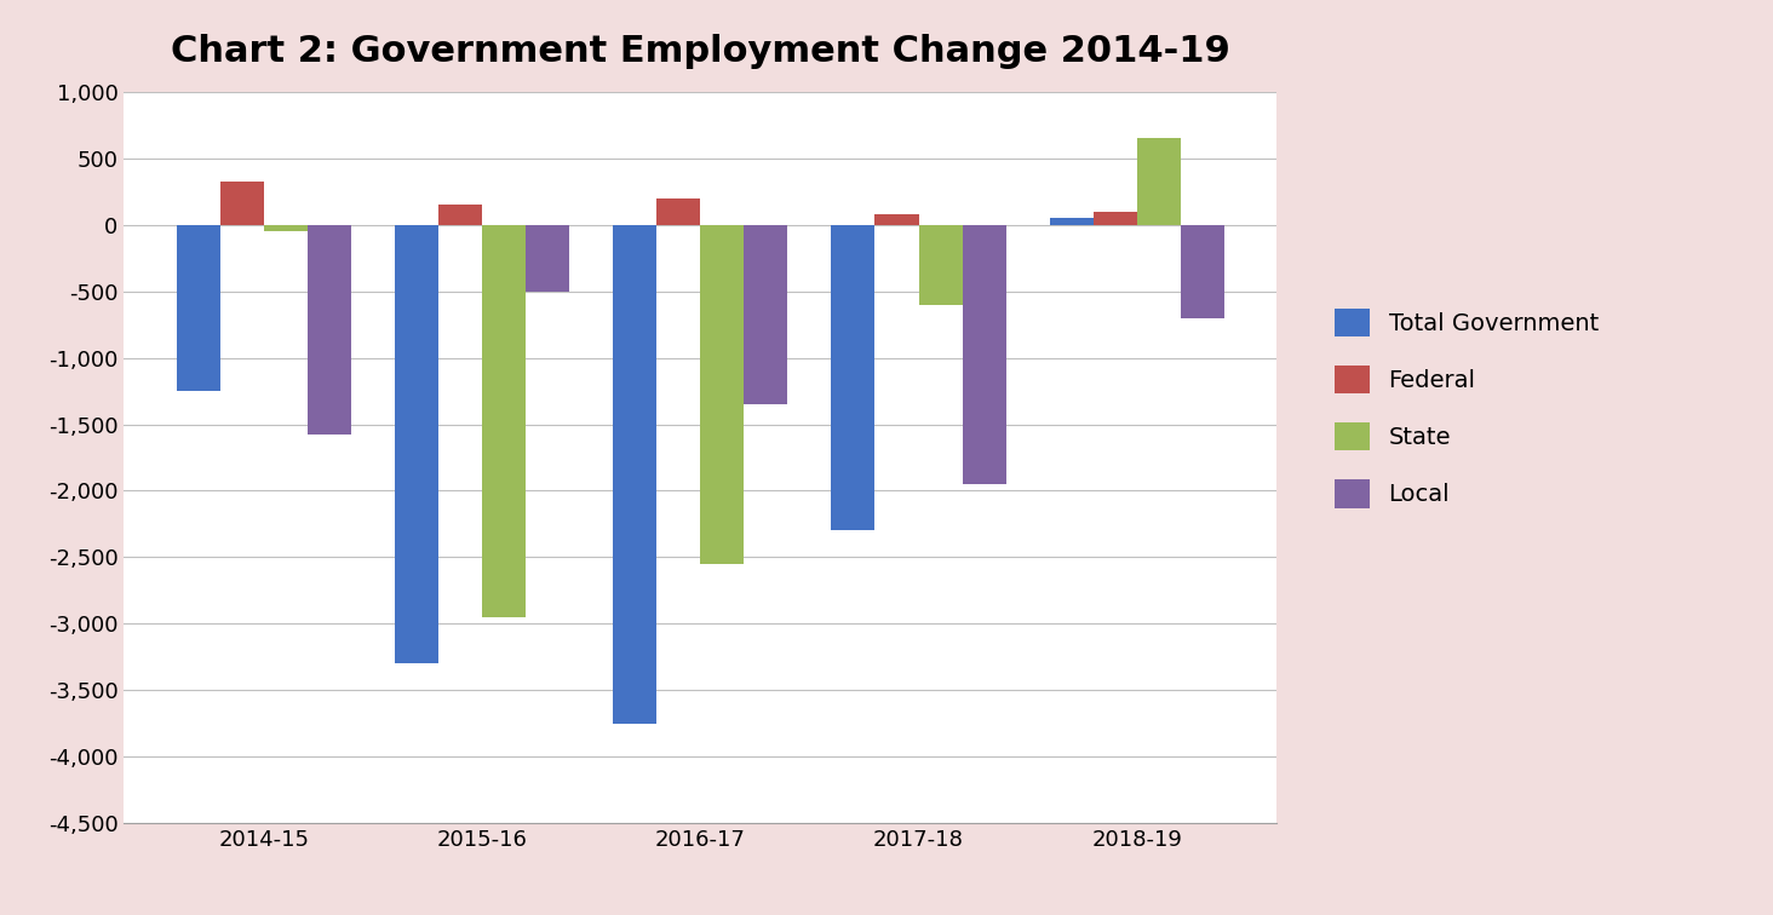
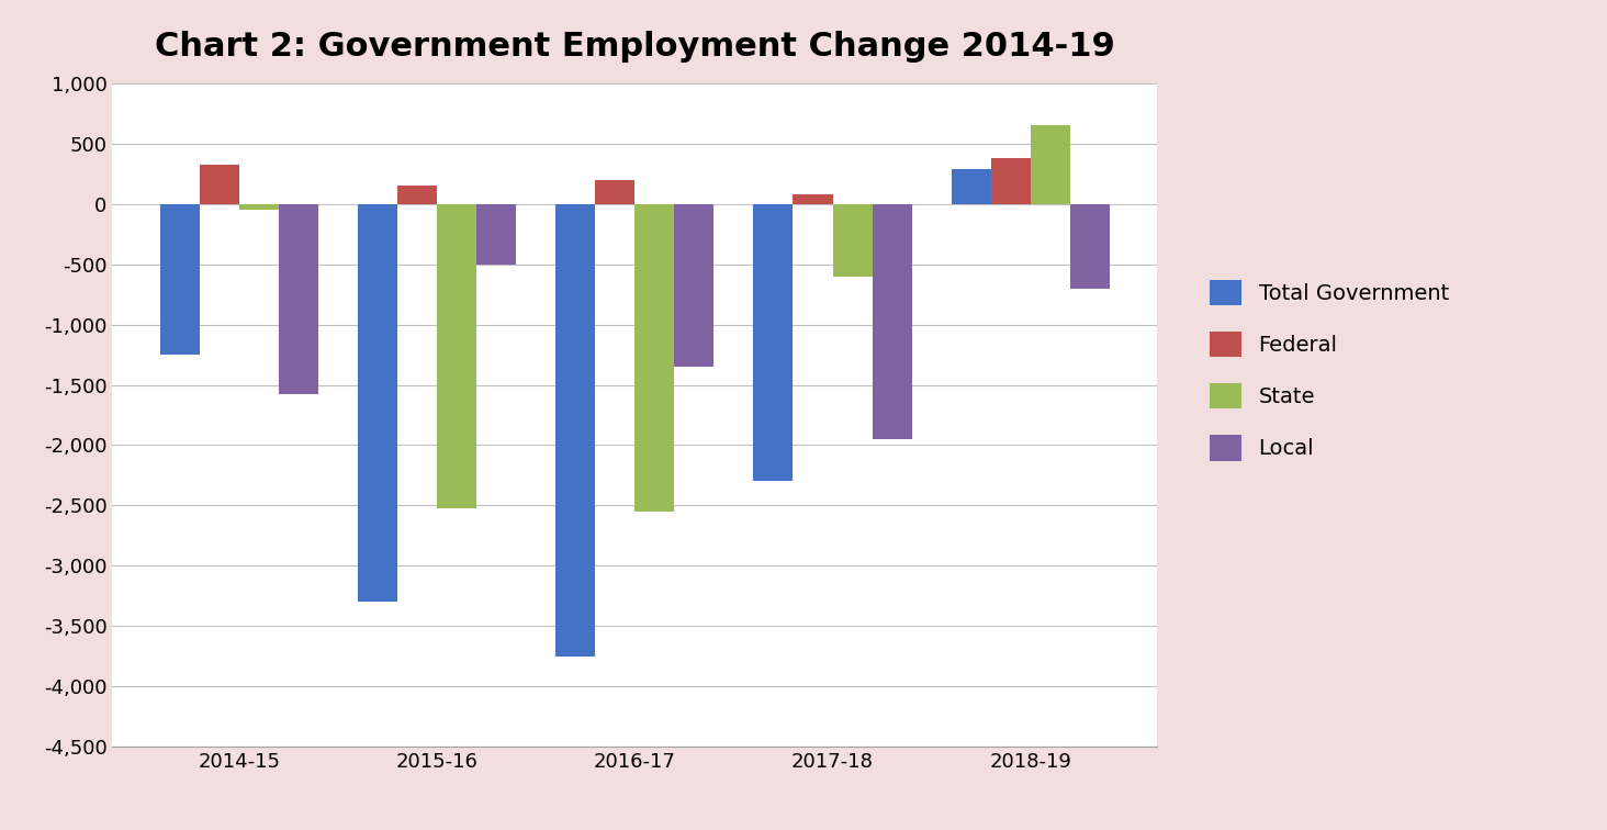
State/2015-16: -2,950 -> -2,520
Total Government/2018-19: 50 -> 290
Federal/2018-19: 100 -> 380
